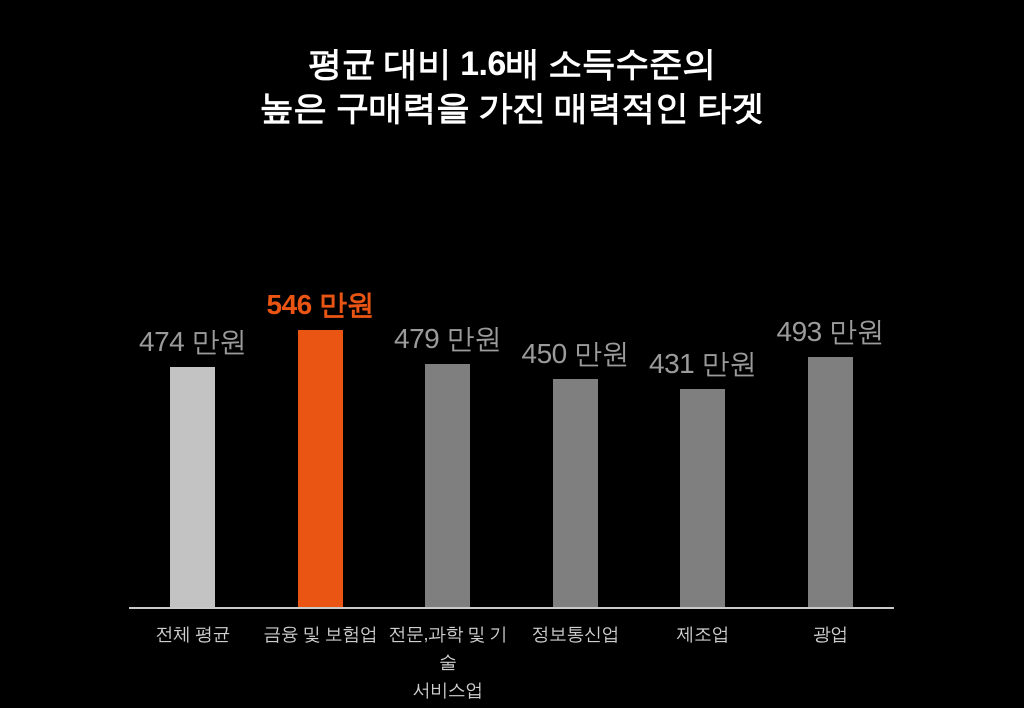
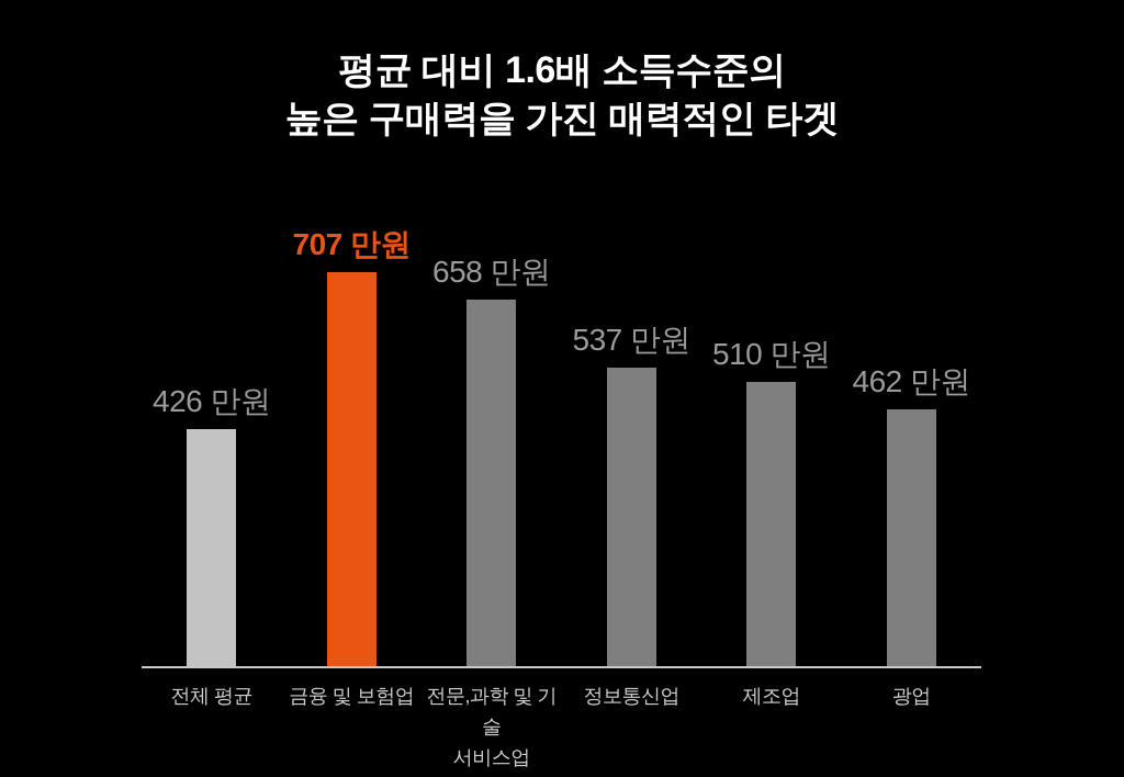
전체 평균: 474 -> 426
금융 및 보험업: 546 -> 707
전문,과학 및 기술 서비스업: 479 -> 658
정보통신업: 450 -> 537
제조업: 431 -> 510
광업: 493 -> 462
